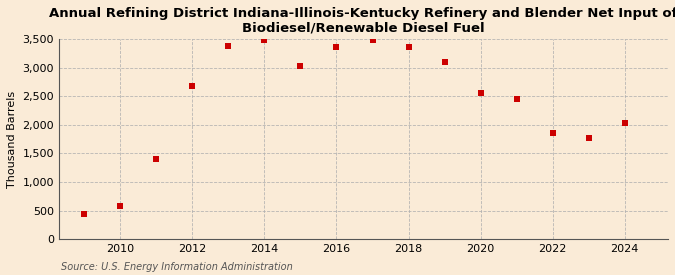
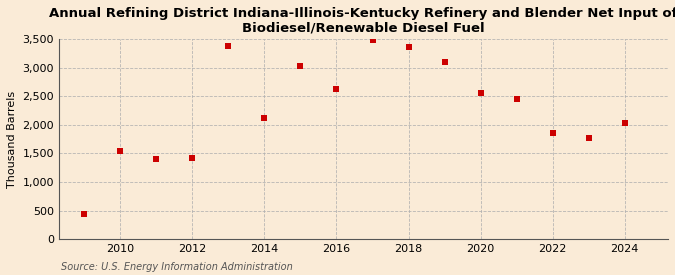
2010: 580 -> 1,540
2012: 2,680 -> 1,420
2014: 3,480 -> 2,120
2016: 3,350 -> 2,620
